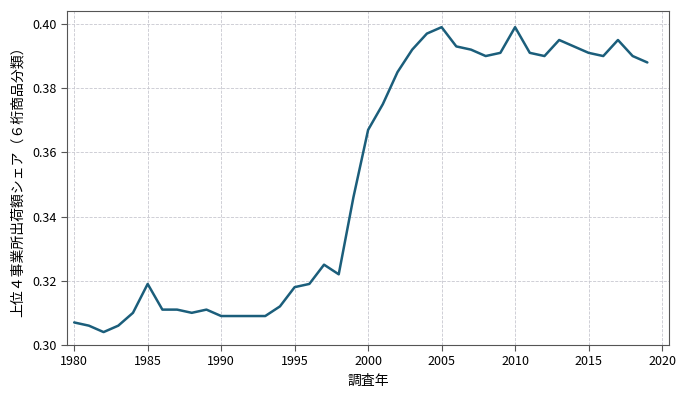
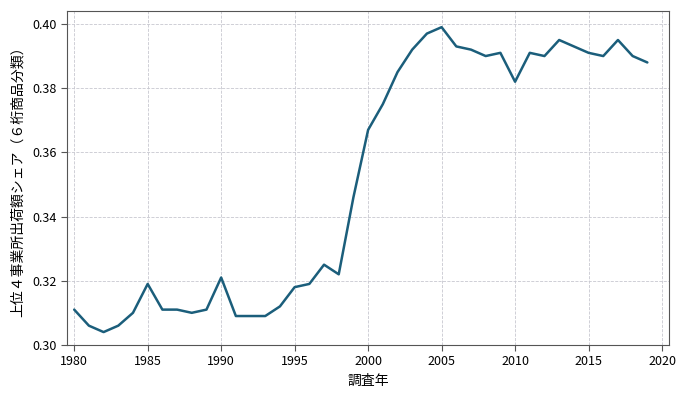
1980: 0.307 -> 0.311
1990: 0.309 -> 0.321
2010: 0.399 -> 0.382
